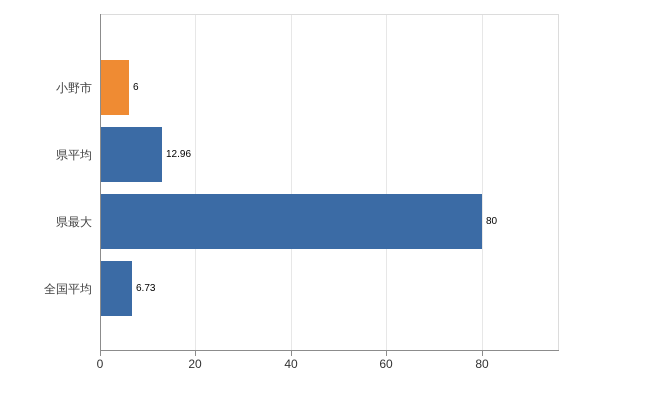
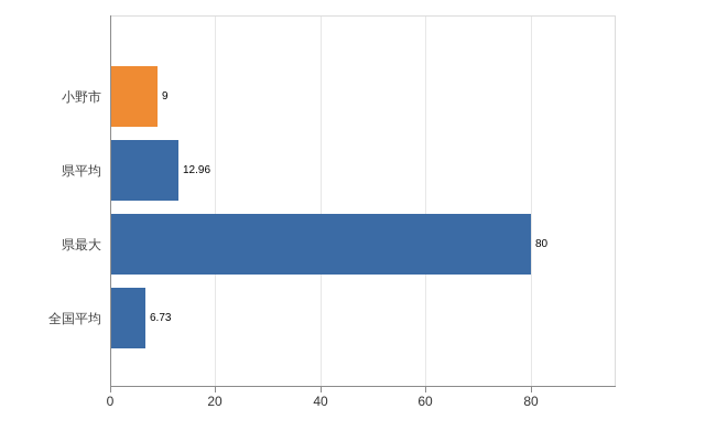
小野市: 6 -> 9
